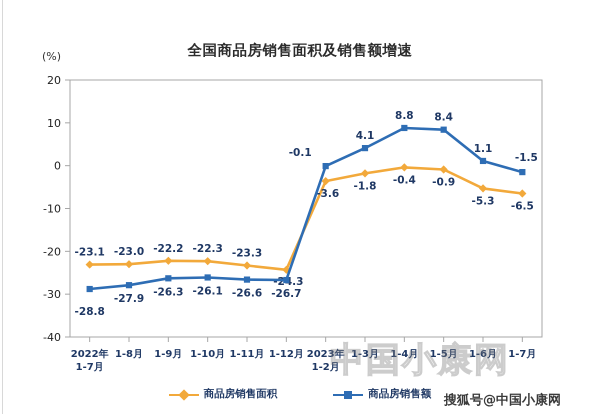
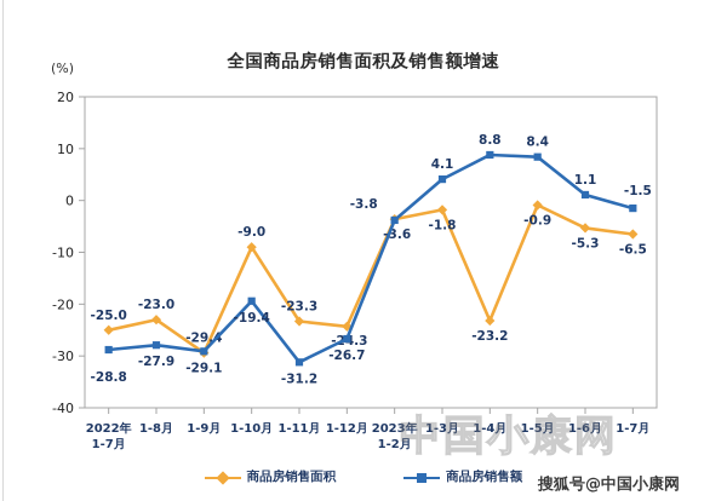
商品房销售面积/2022年 1-7月: -23.1 -> -25.0
商品房销售面积/1-9月: -22.2 -> -29.4
商品房销售额/1-9月: -26.3 -> -29.1
商品房销售面积/1-10月: -22.3 -> -9.0
商品房销售额/1-10月: -26.1 -> -19.4
商品房销售额/1-11月: -26.6 -> -31.2
商品房销售额/2023年 1-2月: -0.1 -> -3.8
商品房销售面积/1-4月: -0.4 -> -23.2
